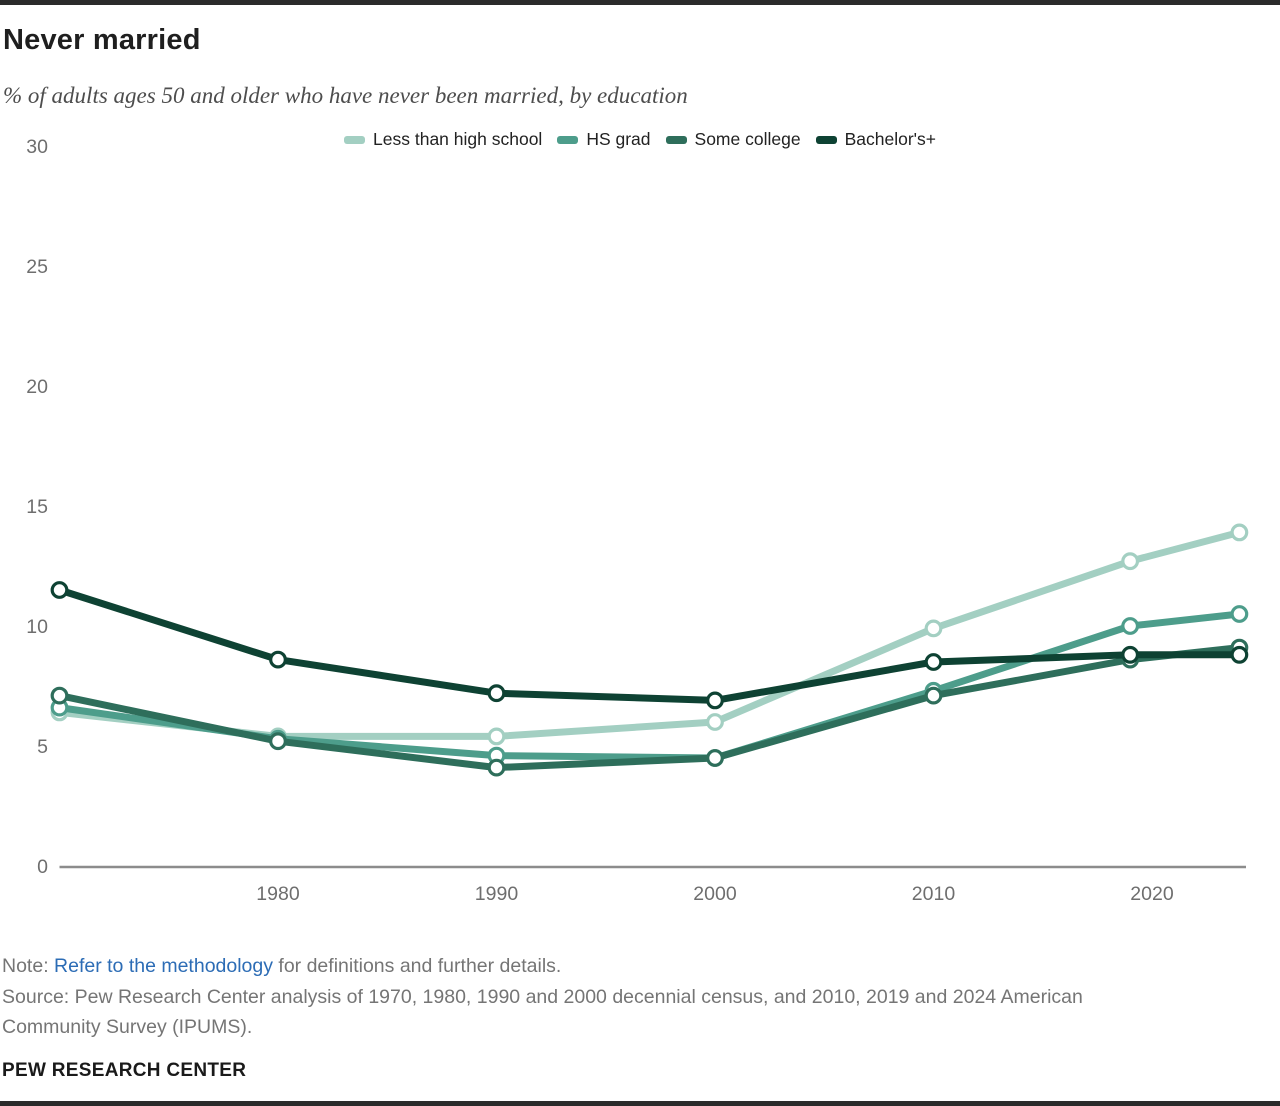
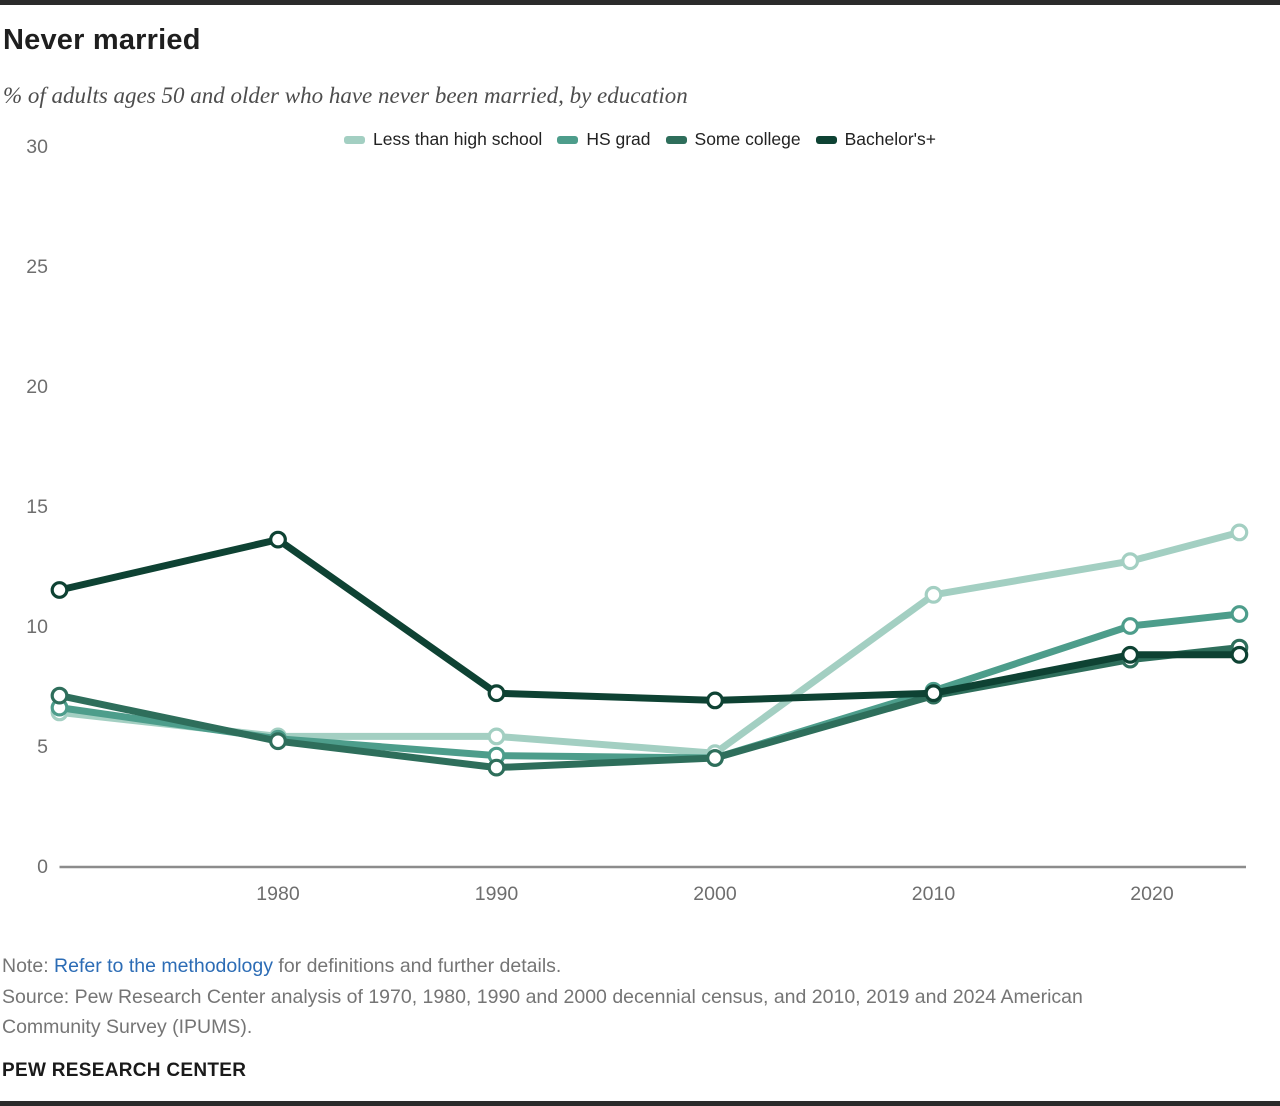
Bachelor's+/1980: 8.6 -> 13.6
Less than high school/2000: 6.0 -> 4.7
Less than high school/2010: 9.9 -> 11.3
Bachelor's+/2010: 8.5 -> 7.2
